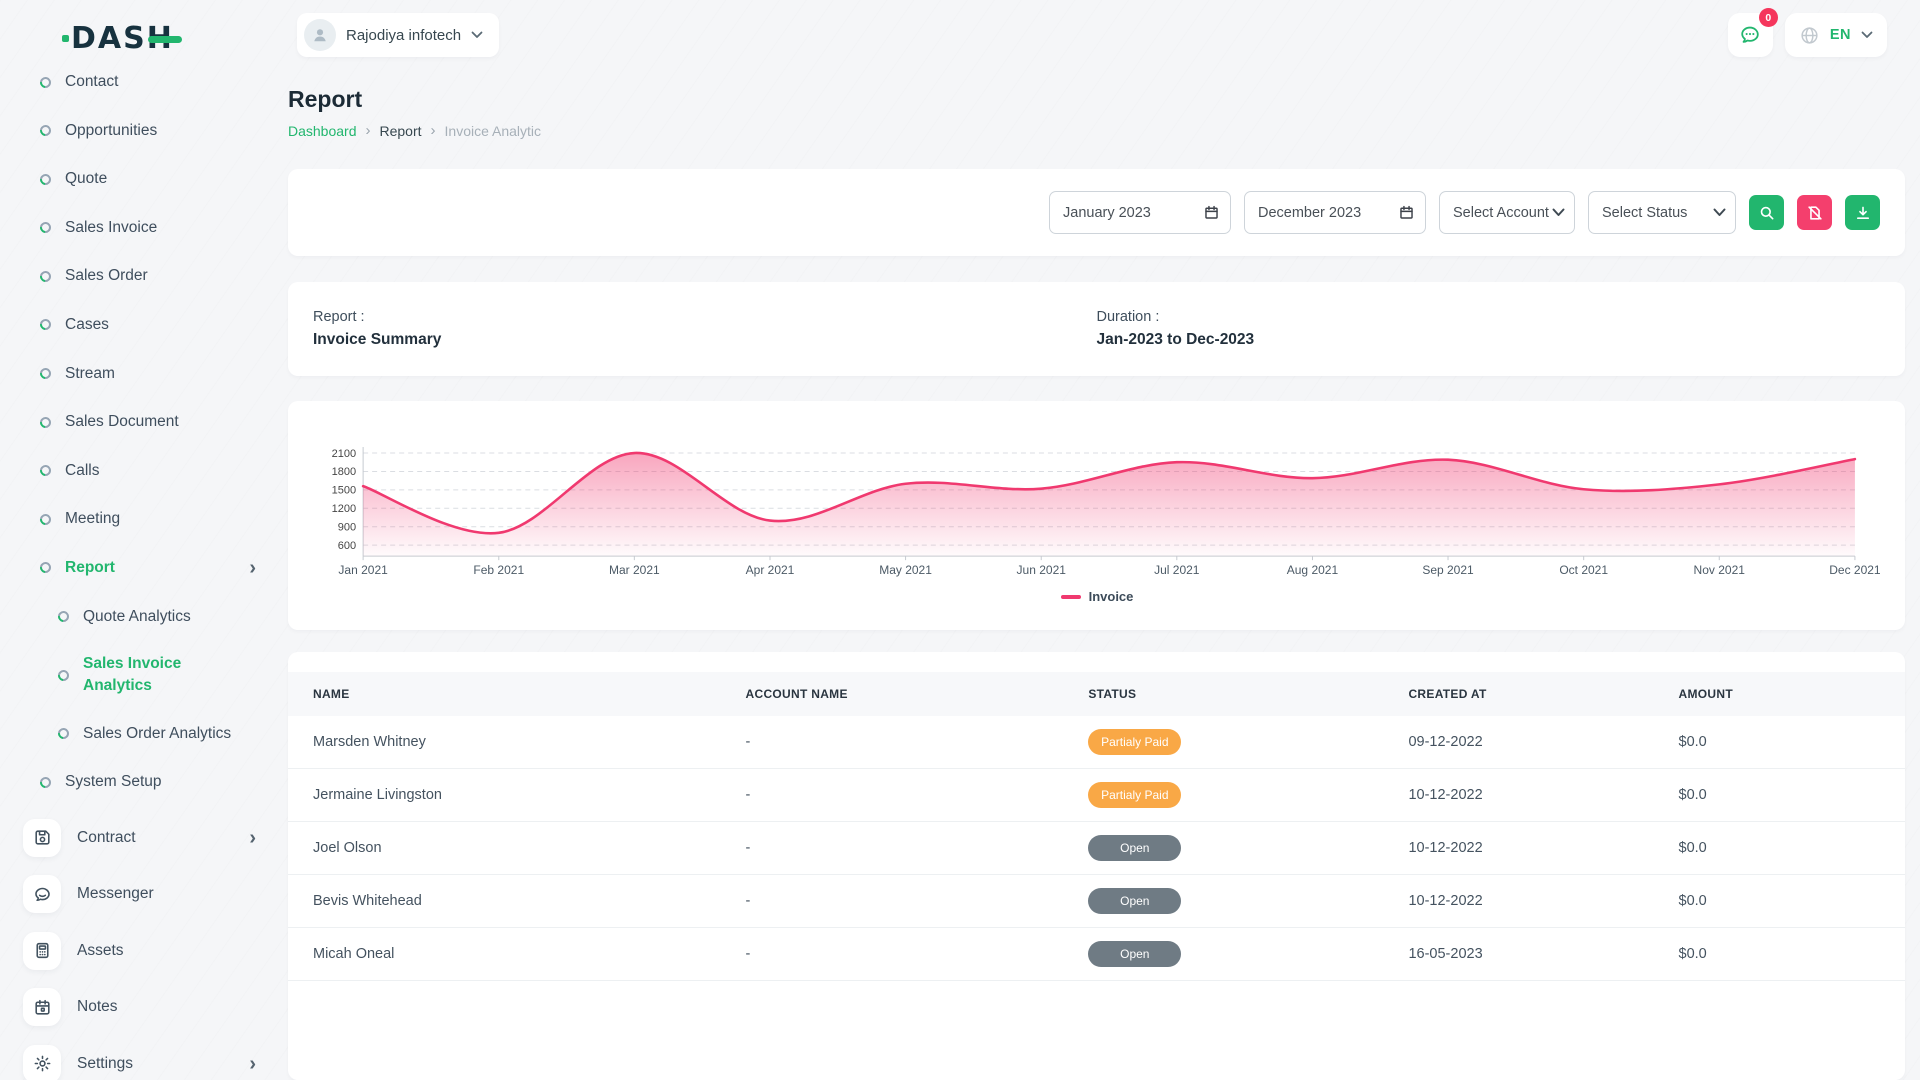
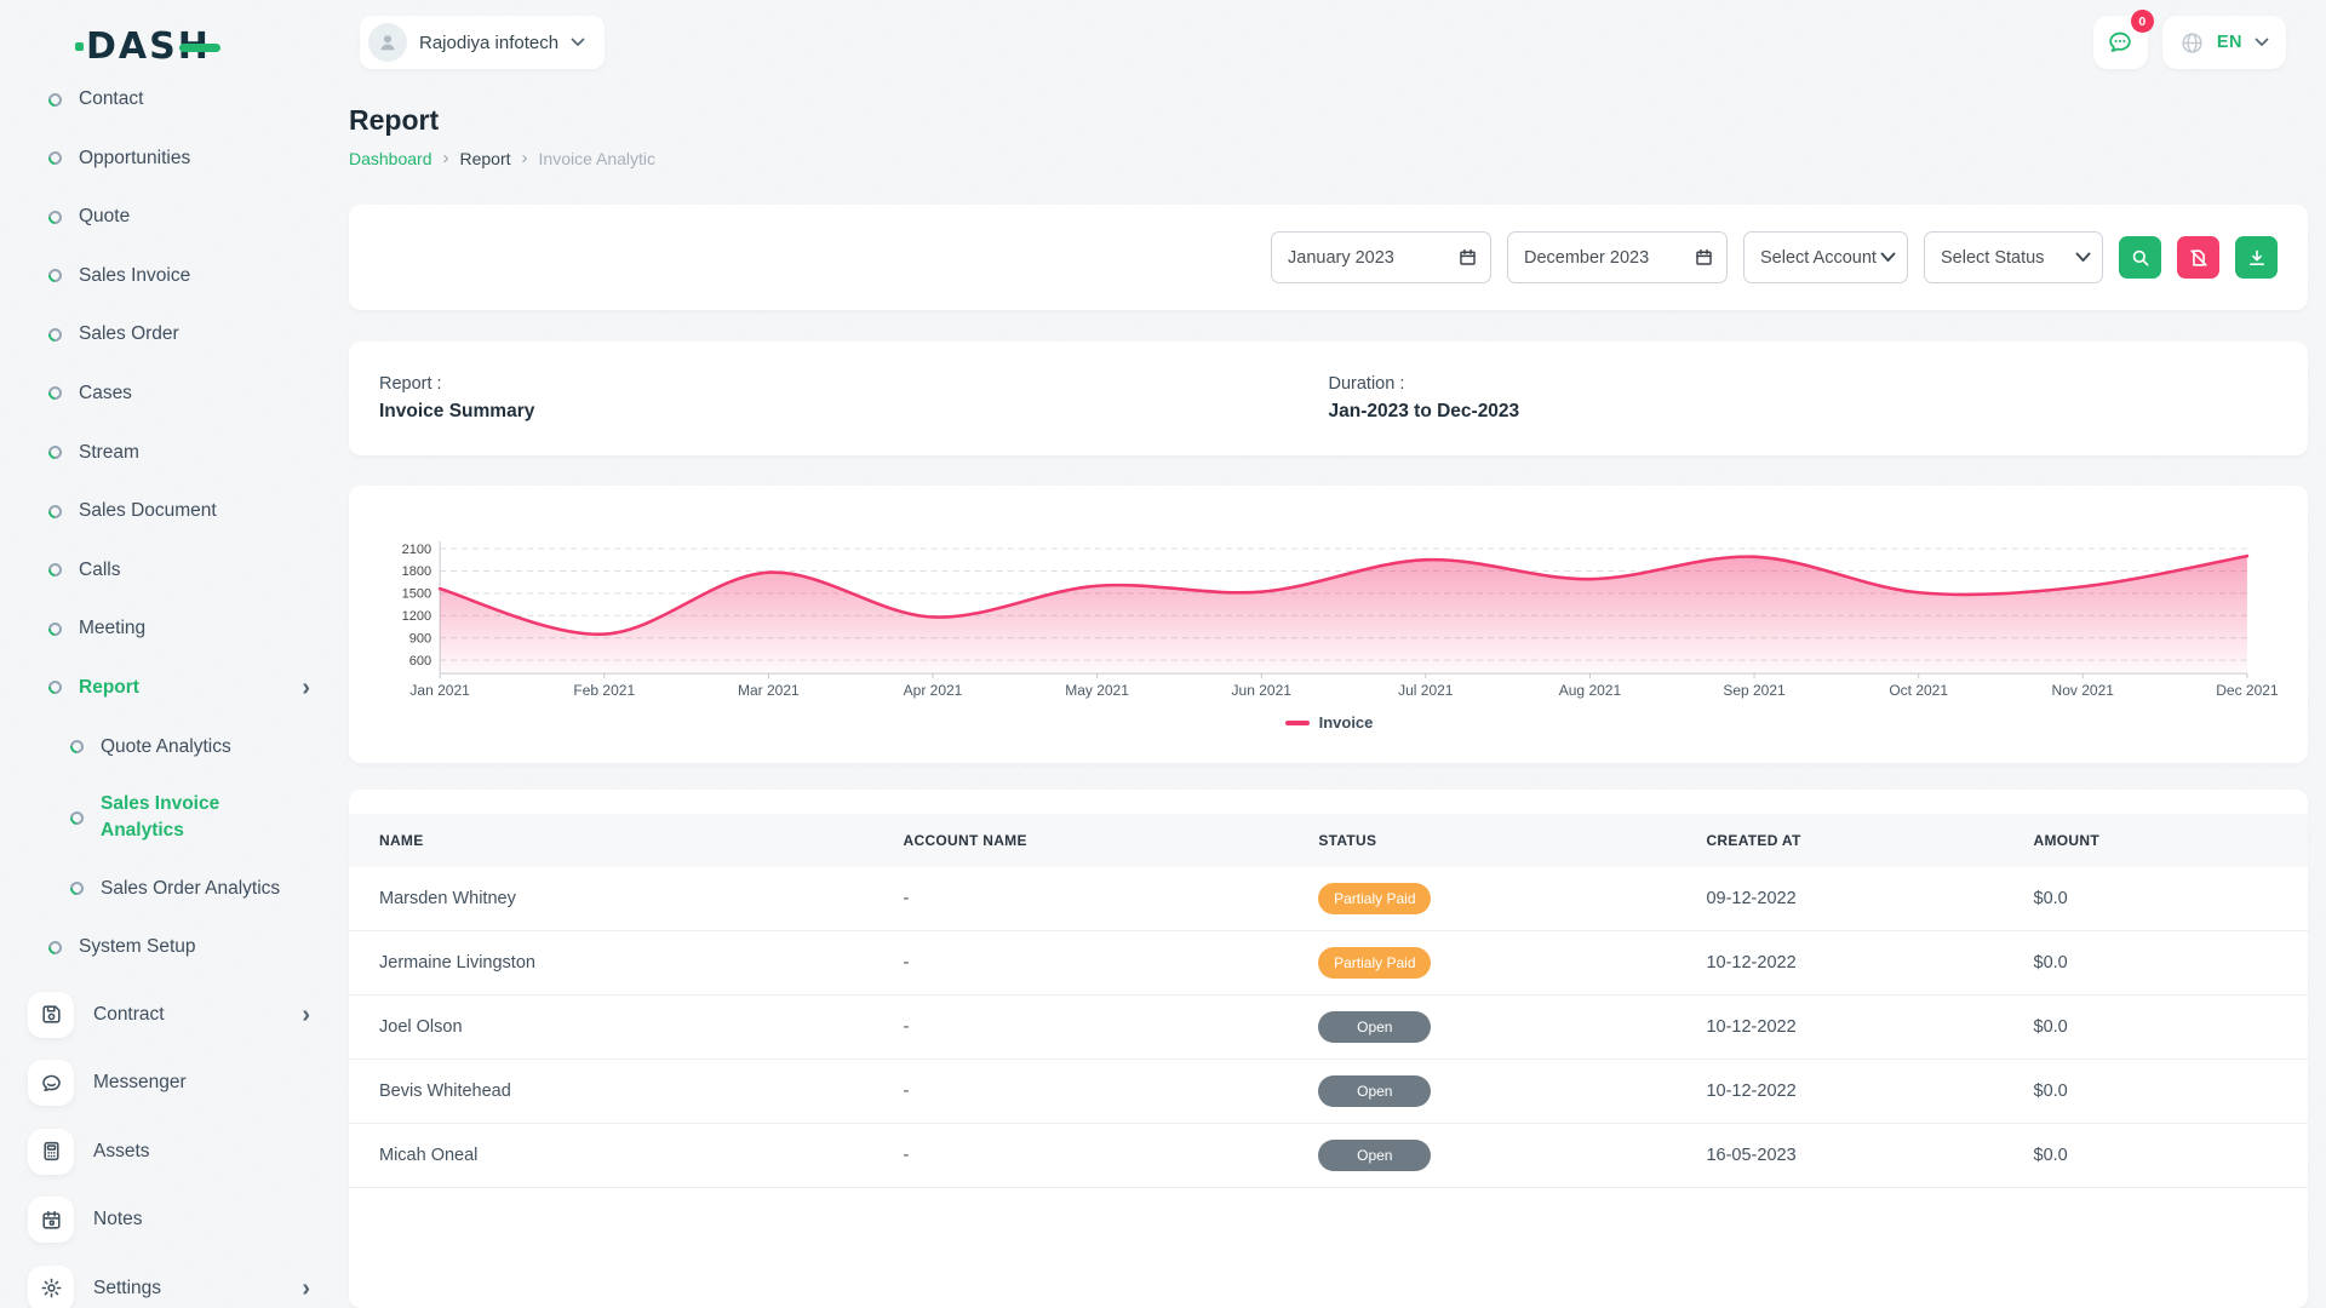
Feb 2021: 800 -> 1000
Mar 2021: 2100 -> 1800
Apr 2021: 1000 -> 1200
